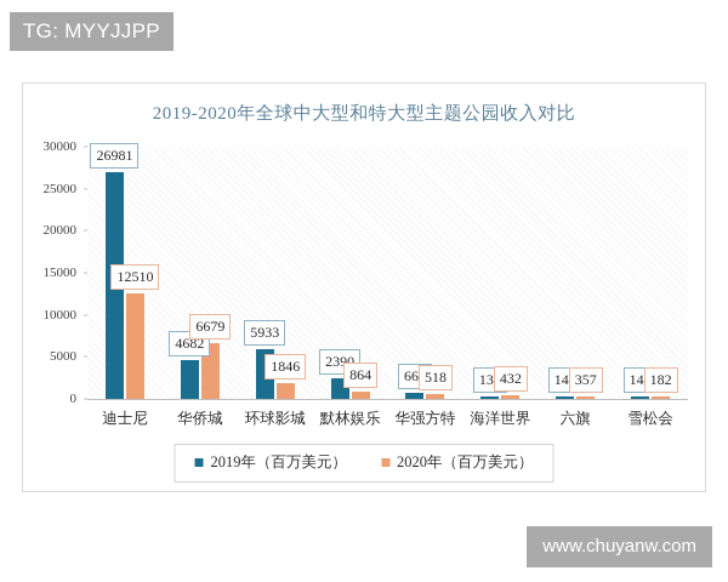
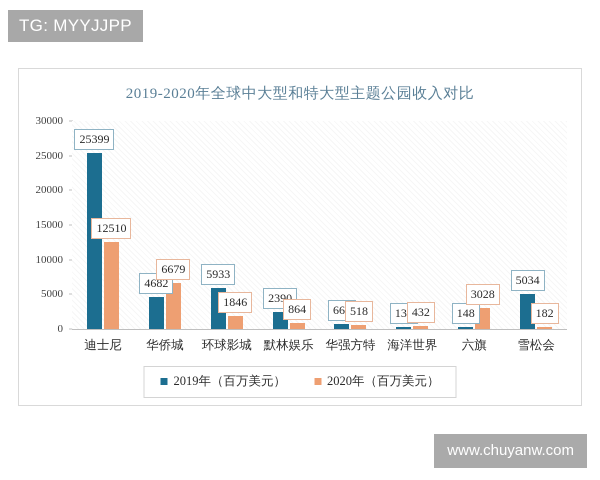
2019年（百万美元）/迪士尼: 26981 -> 25399
2020年（百万美元）/六旗: 357 -> 3028
2019年（百万美元）/雪松会: 147 -> 5034
